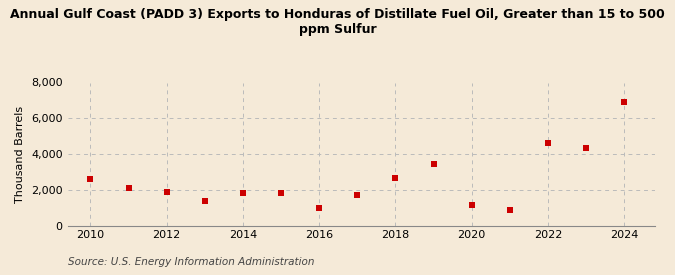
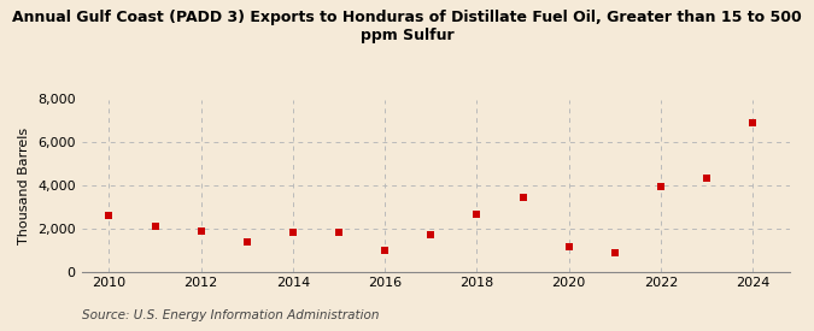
2022: 4,600 -> 4,000
